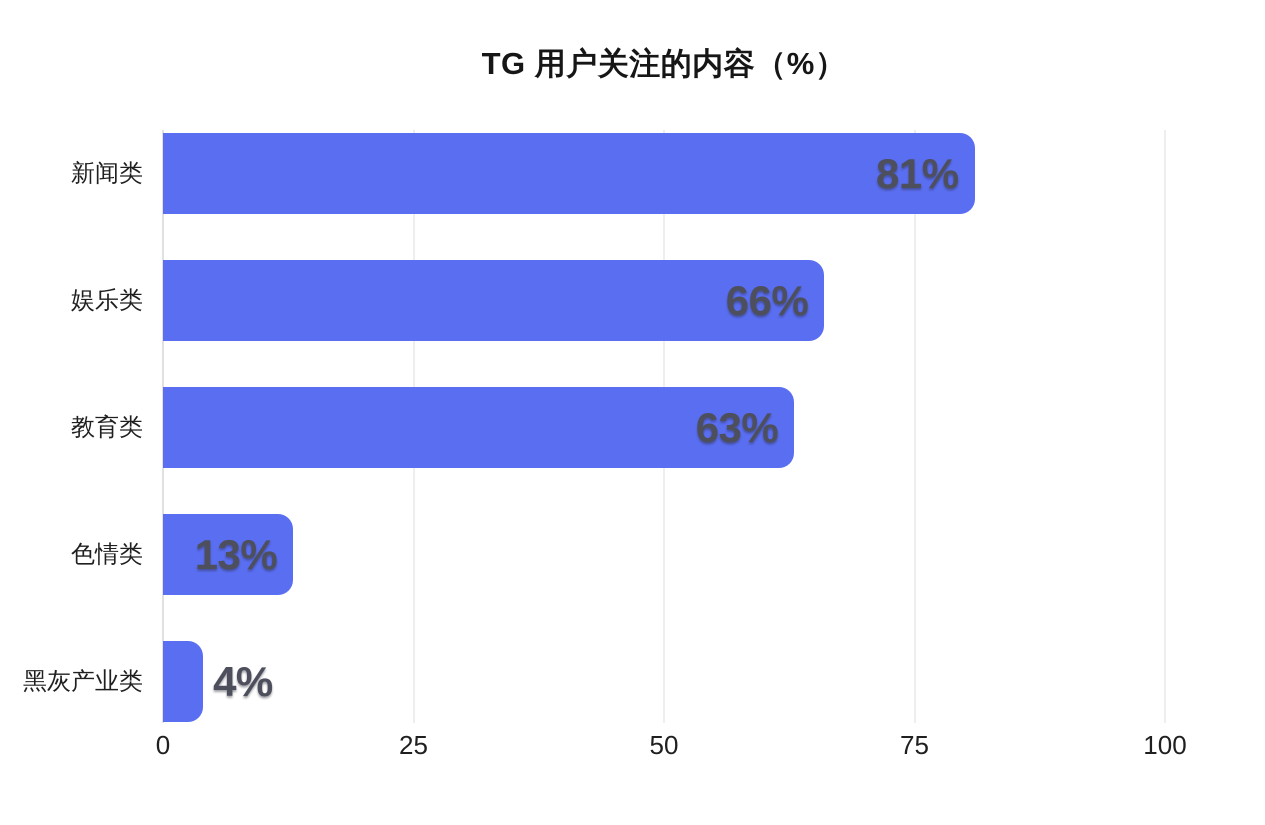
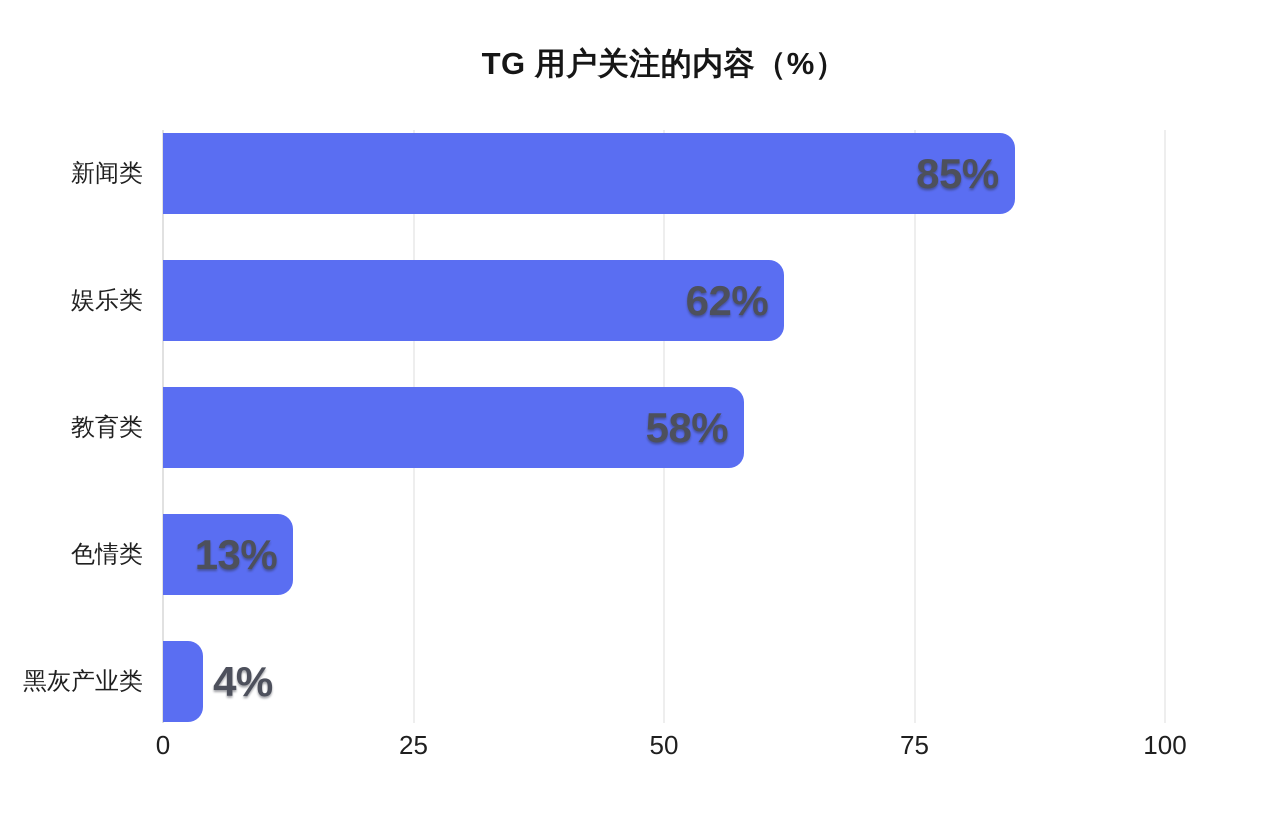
新闻类: 81% -> 85%
娱乐类: 66% -> 62%
教育类: 63% -> 58%
